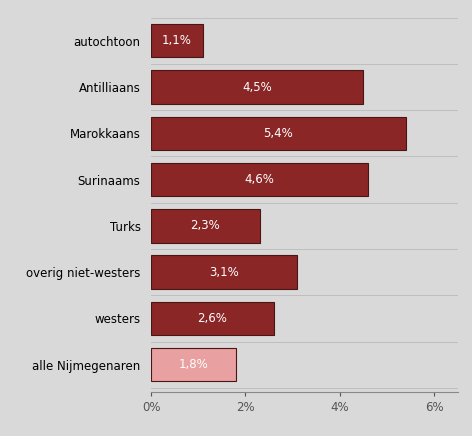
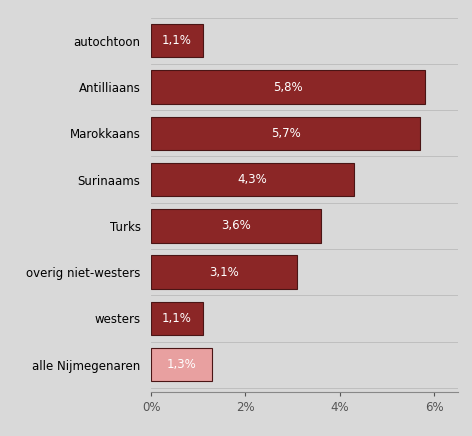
Antilliaans: 4,5% -> 5,8%
Marokkaans: 5,4% -> 5,7%
Surinaams: 4,6% -> 4,3%
Turks: 2,3% -> 3,6%
westers: 2,6% -> 1,1%
alle Nijmegenaren: 1,8% -> 1,3%
